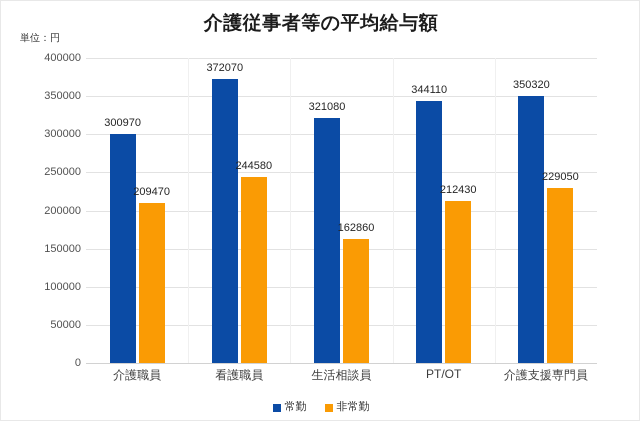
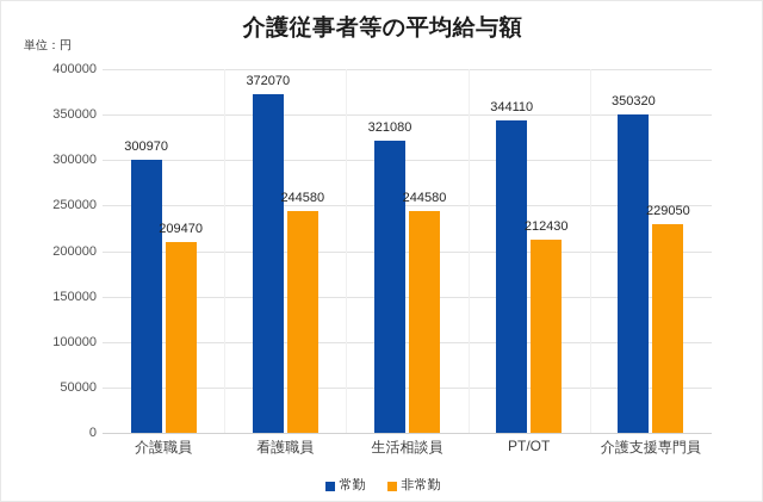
非常勤/生活相談員: 162860 -> 244580
